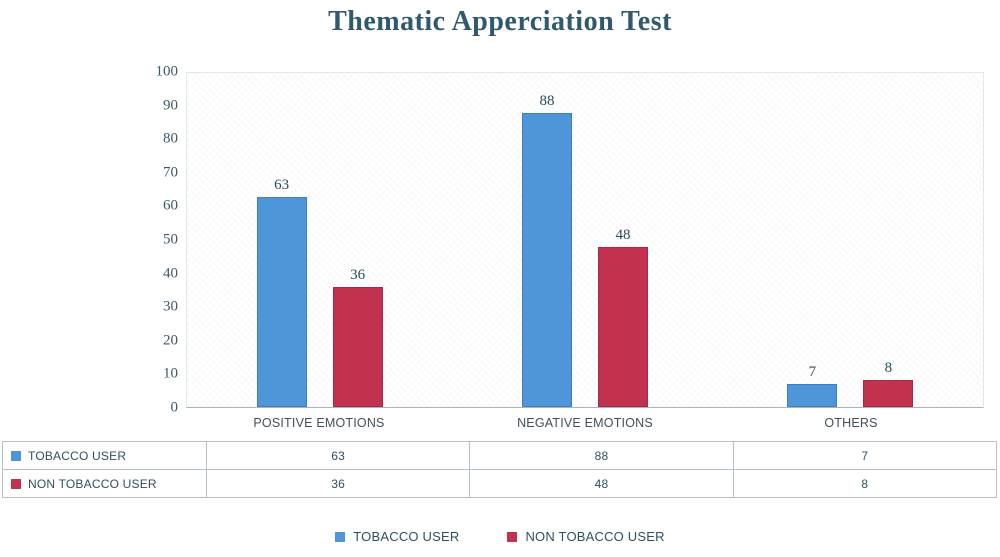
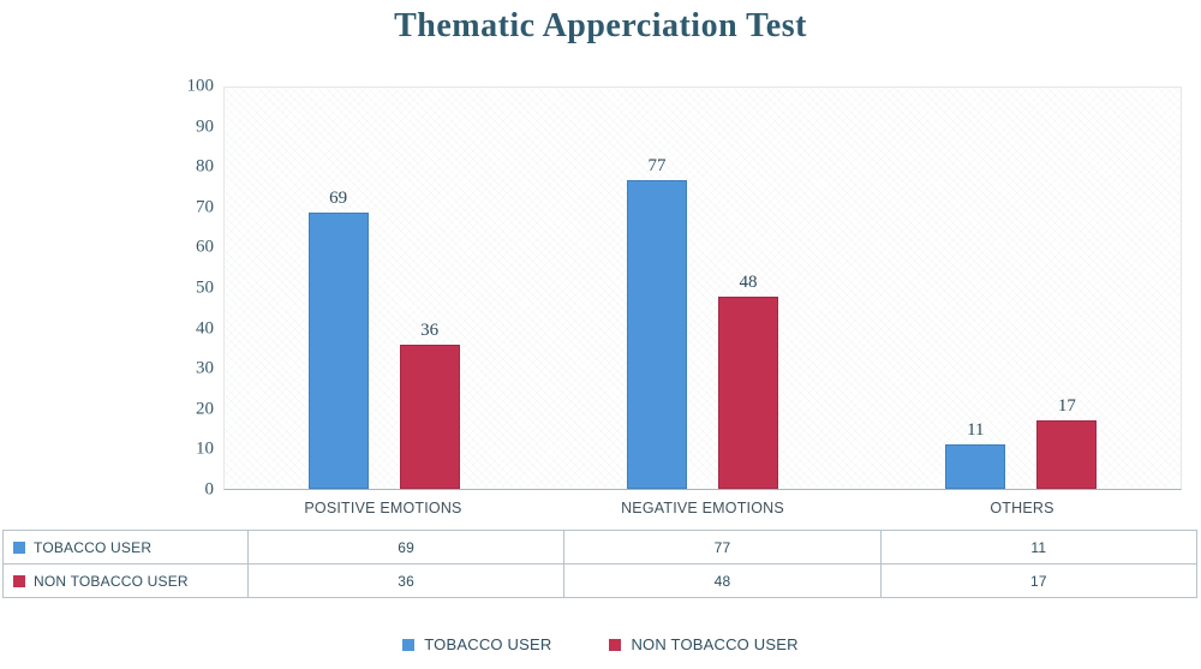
TOBACCO USER/POSITIVE EMOTIONS: 63 -> 69
TOBACCO USER/NEGATIVE EMOTIONS: 88 -> 77
TOBACCO USER/OTHERS: 7 -> 11
NON TOBACCO USER/OTHERS: 8 -> 17
